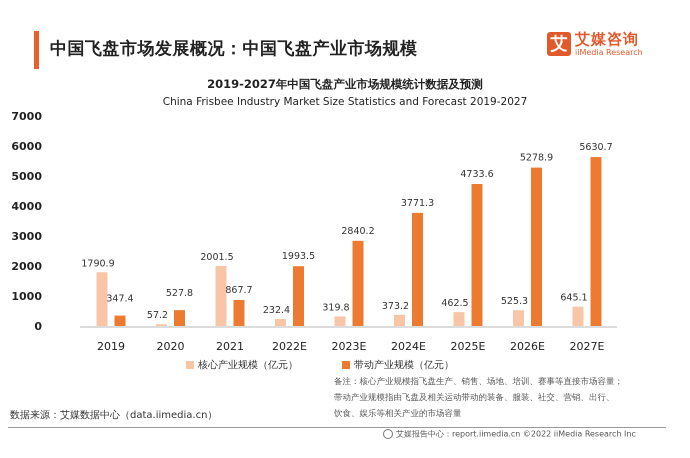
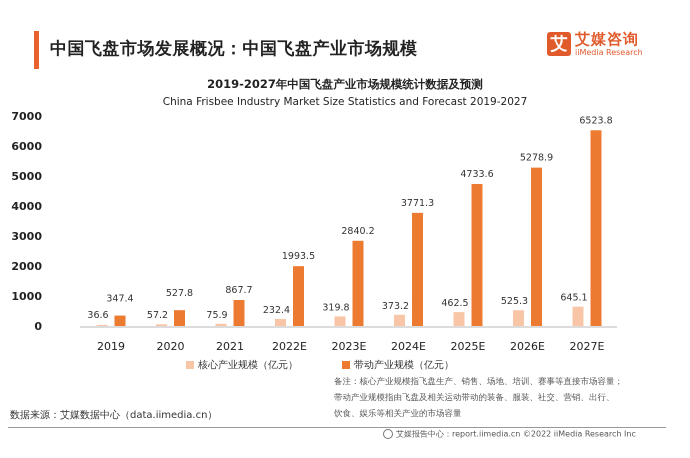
核心产业规模（亿元）/2019: 1790.9 -> 36.6
核心产业规模（亿元）/2021: 2001.5 -> 75.9
带动产业规模（亿元）/2027E: 5630.7 -> 6523.8
